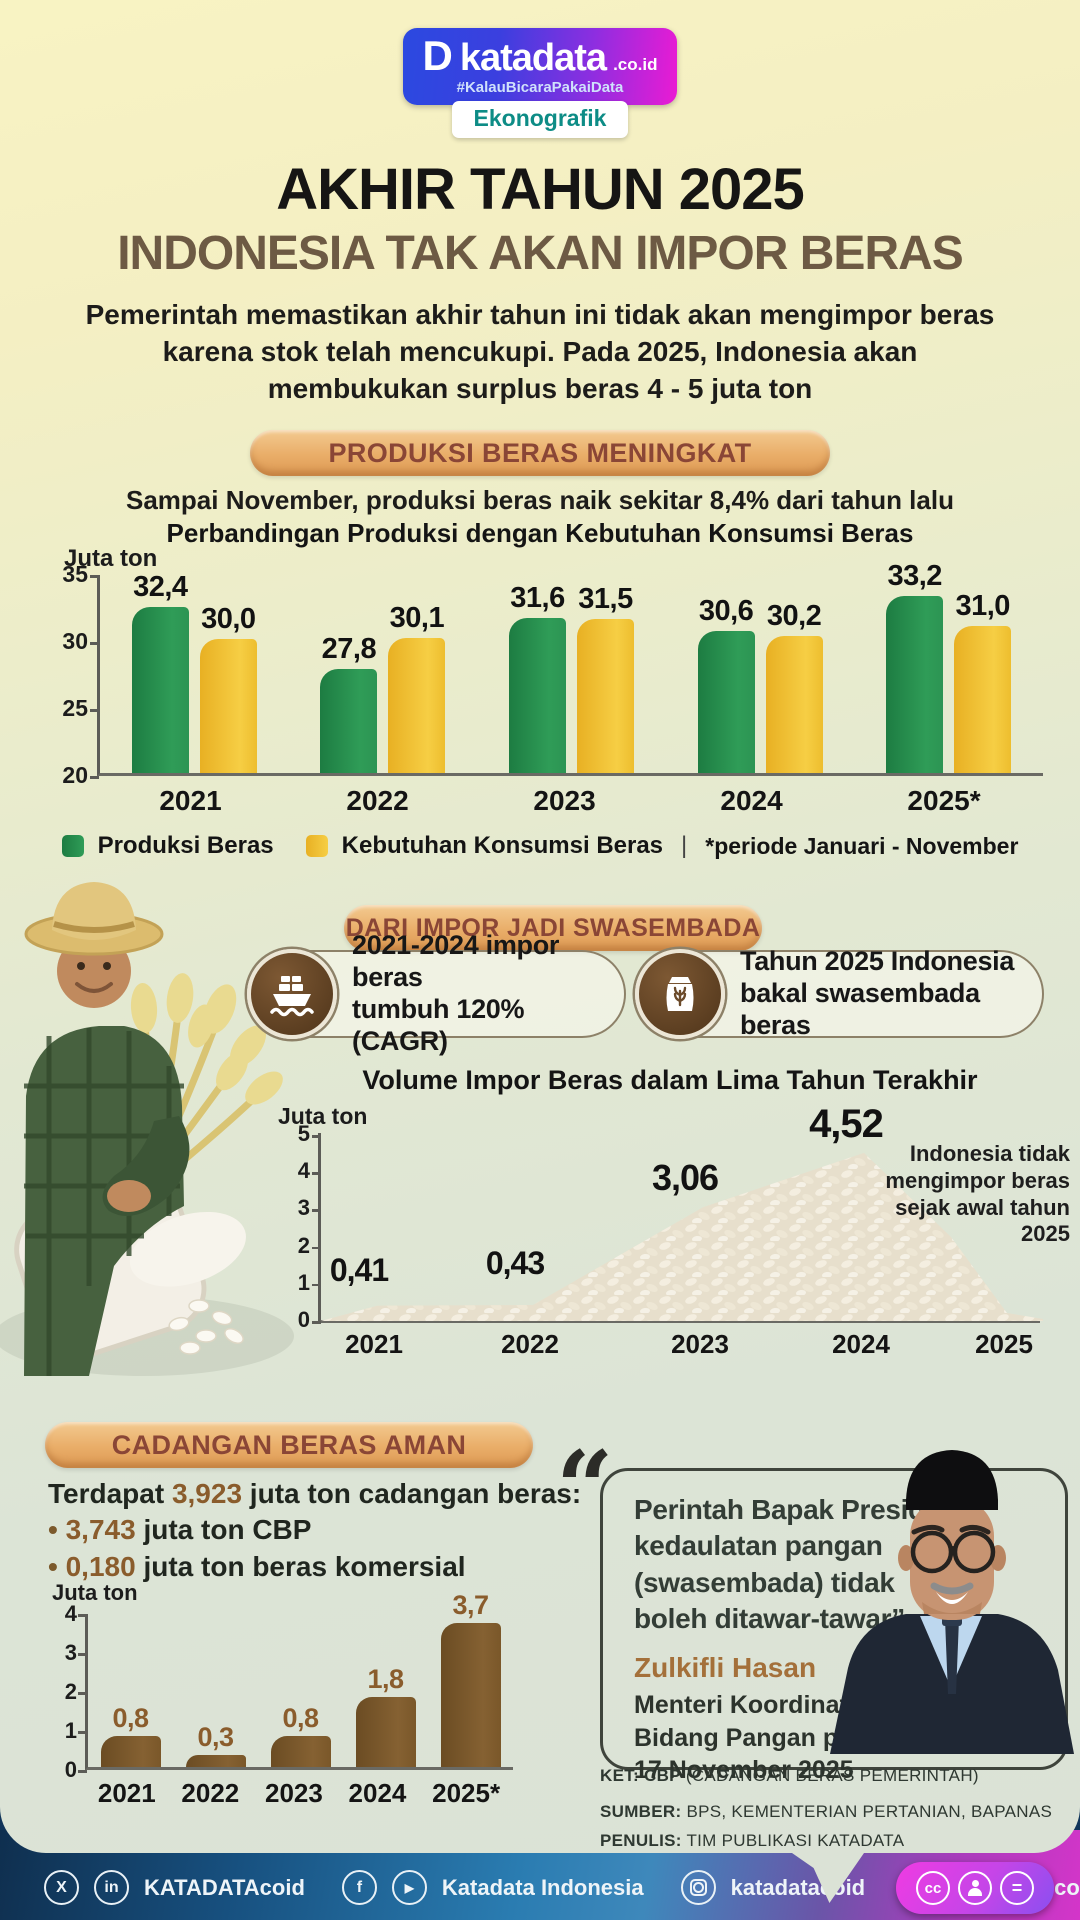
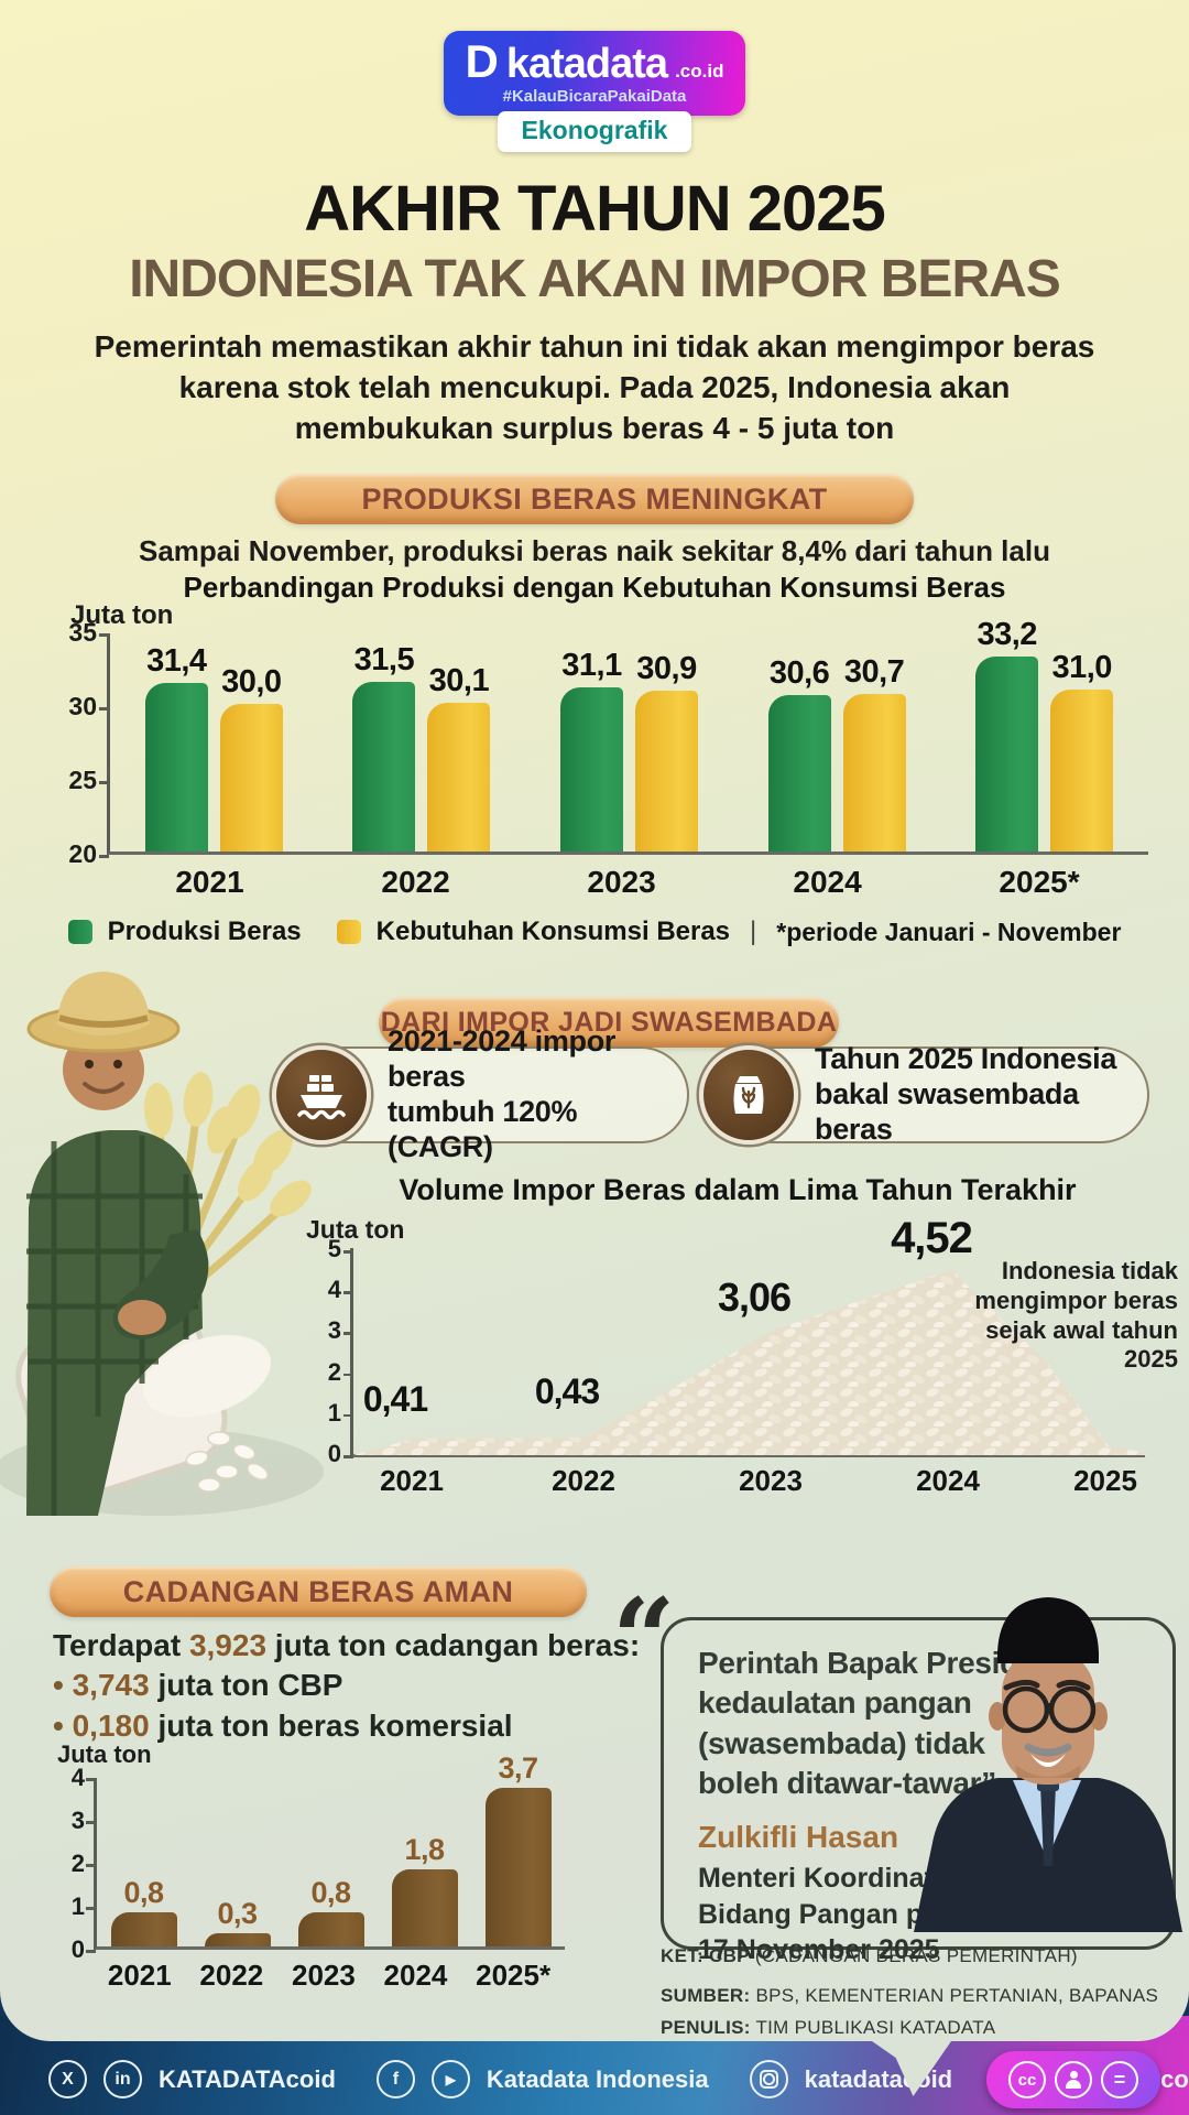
Perbandingan Produksi dengan Kebutuhan Konsumsi Beras/Produksi Beras/2021: 32,4 -> 31,4
Perbandingan Produksi dengan Kebutuhan Konsumsi Beras/Produksi Beras/2022: 27,8 -> 31,5
Perbandingan Produksi dengan Kebutuhan Konsumsi Beras/Produksi Beras/2023: 31,6 -> 31,1
Perbandingan Produksi dengan Kebutuhan Konsumsi Beras/Kebutuhan Konsumsi Beras/2023: 31,5 -> 30,9
Perbandingan Produksi dengan Kebutuhan Konsumsi Beras/Kebutuhan Konsumsi Beras/2024: 30,2 -> 30,7
